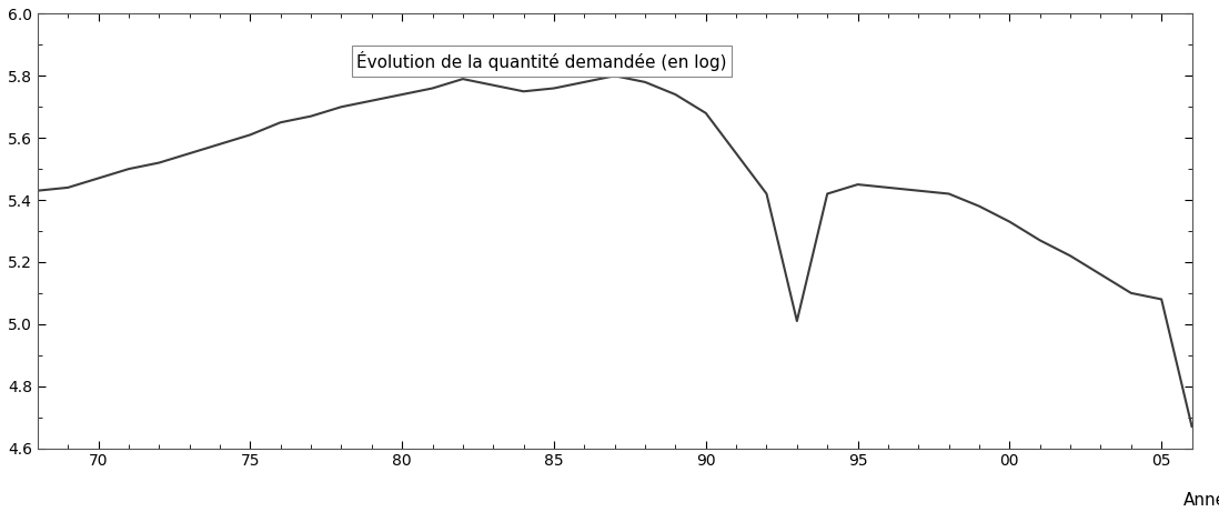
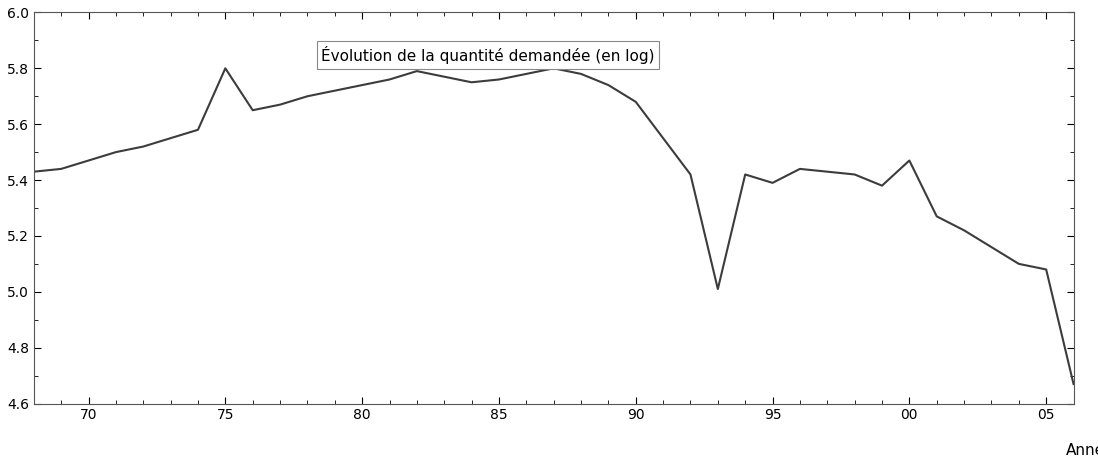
75: 5.61 -> 5.80
95: 5.45 -> 5.39
00: 5.33 -> 5.47
